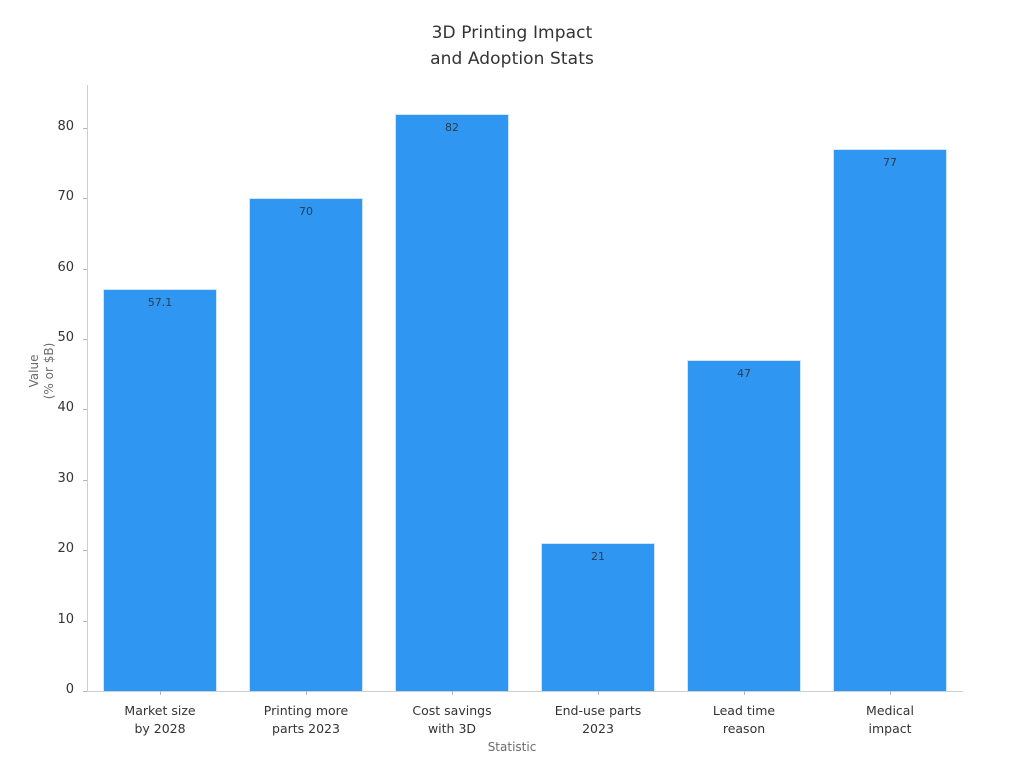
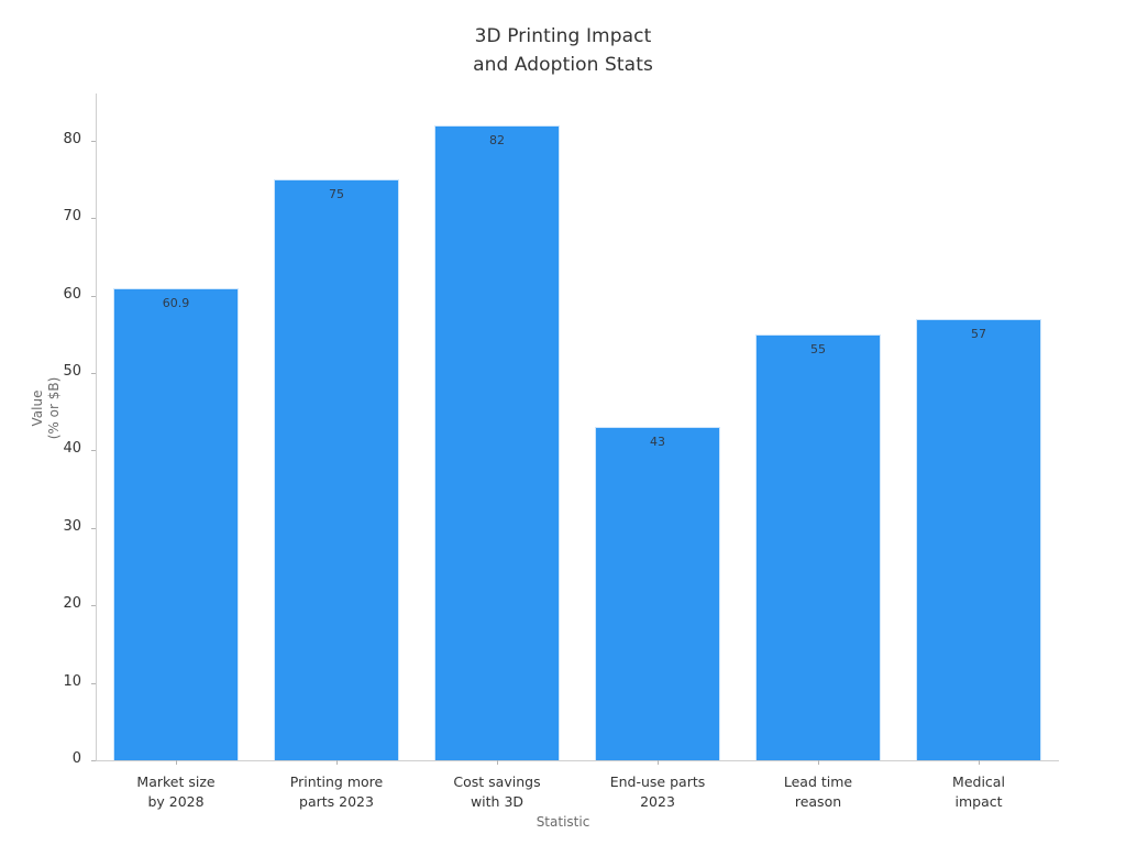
Market size by 2028: 57.1 -> 60.9
Printing more parts 2023: 70 -> 75
End-use parts 2023: 21 -> 43
Lead time reason: 47 -> 55
Medical impact: 77 -> 57
